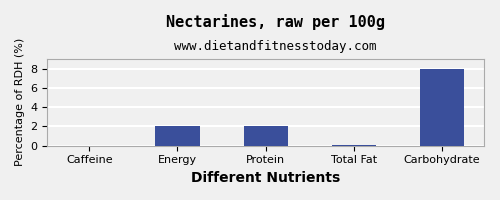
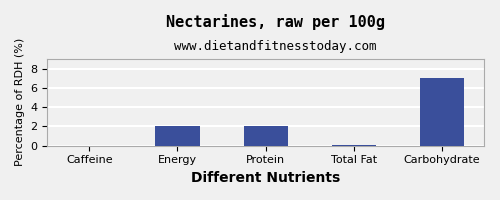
Carbohydrate: 8.0 -> 7.0
